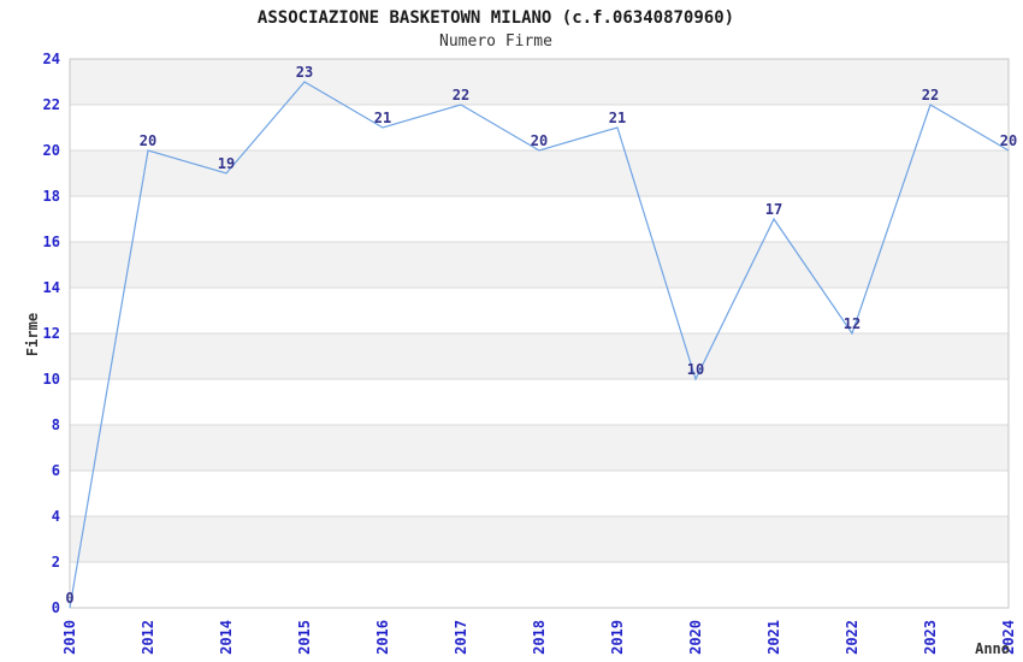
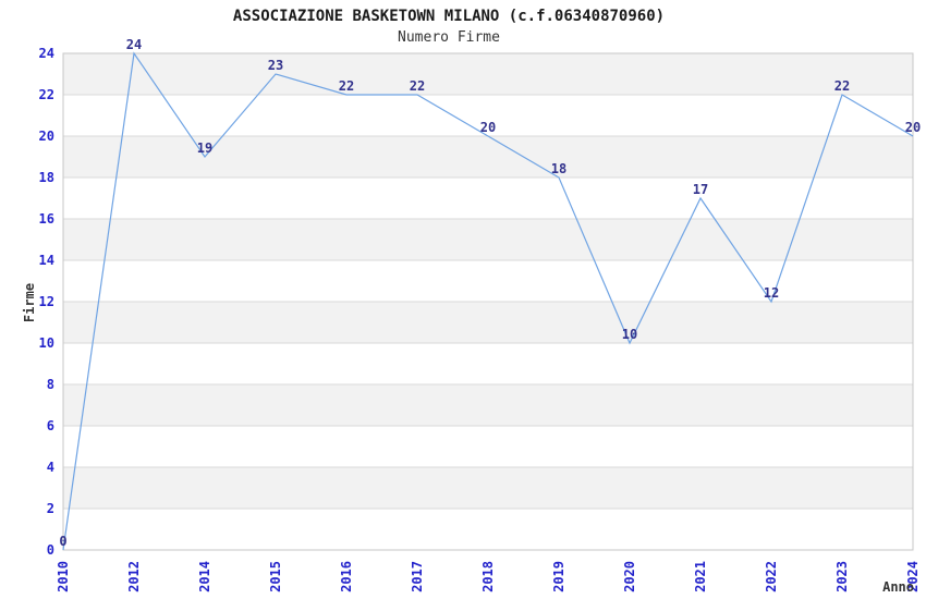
2012: 20 -> 24
2016: 21 -> 22
2019: 21 -> 18
